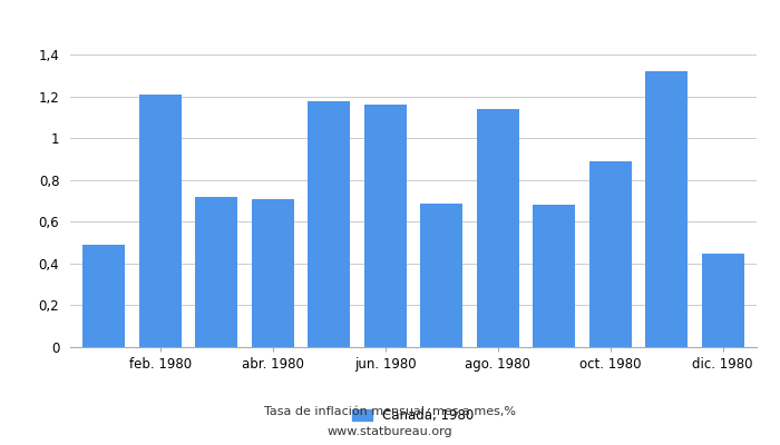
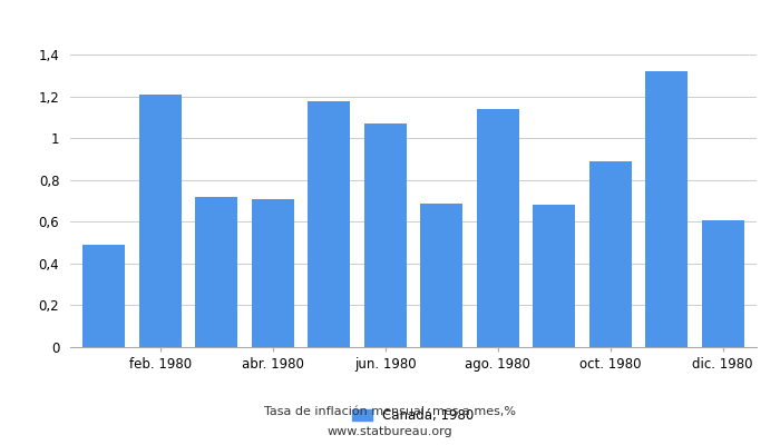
jun. 1980: 1,16 -> 1,07
dic. 1980: 0,45 -> 0,61
